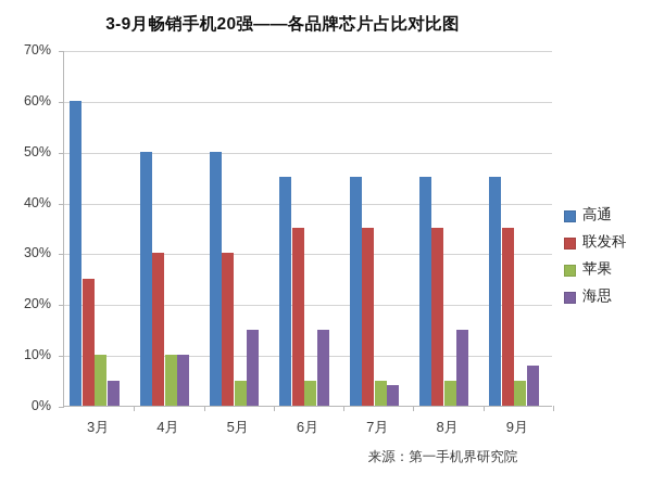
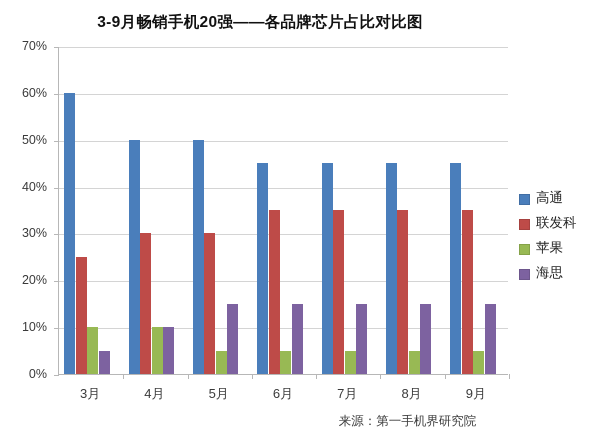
海思/7月: 4% -> 15%
海思/9月: 8% -> 15%
